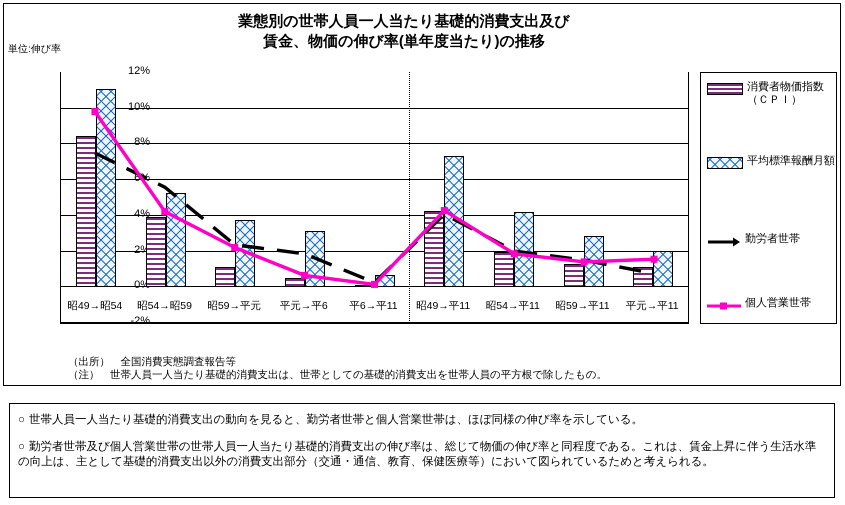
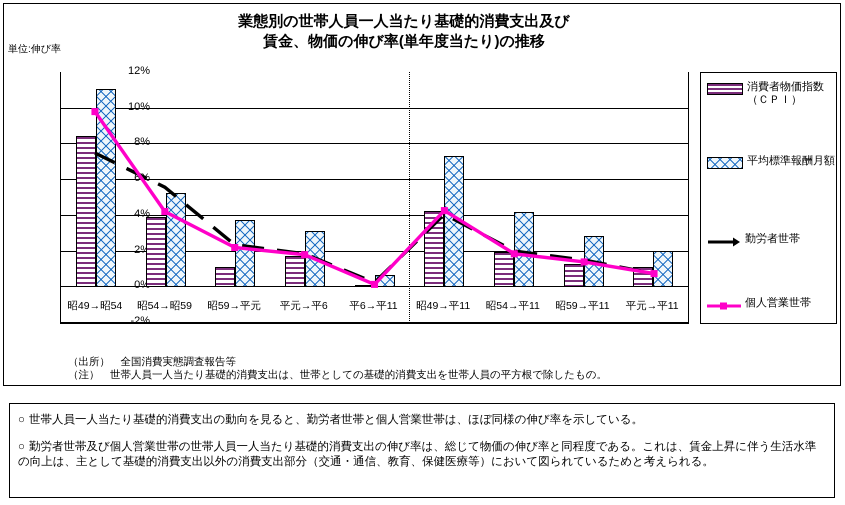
消費者物価指数（ＣＰＩ）/平元→平6: 0.5% -> 1.8%
個人営業世帯/平元→平6: 0.7% -> 1.9%
個人営業世帯/平元→平11: 1.6% -> 0.8%
